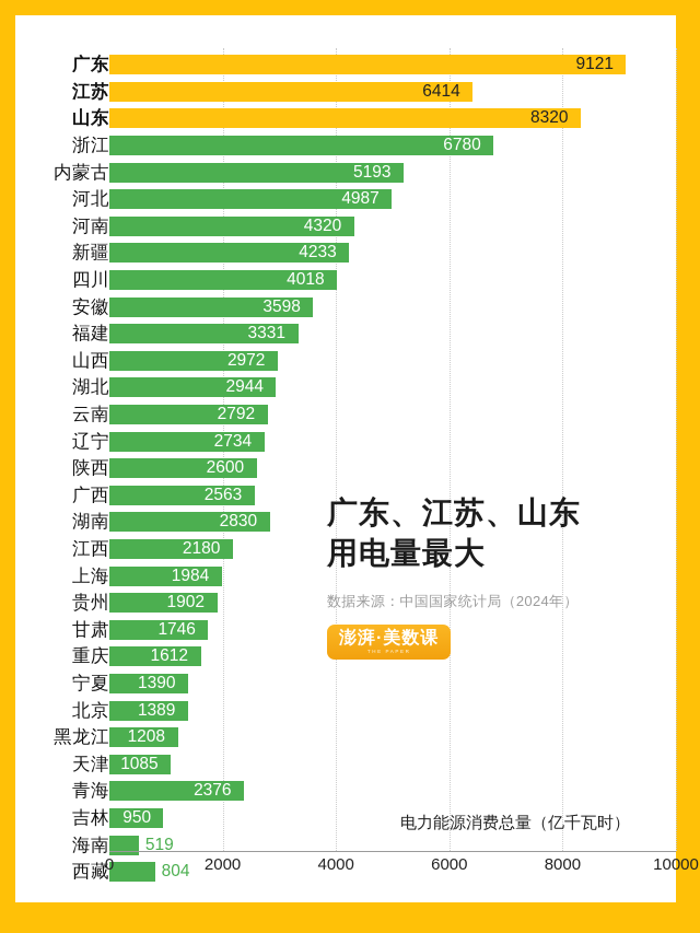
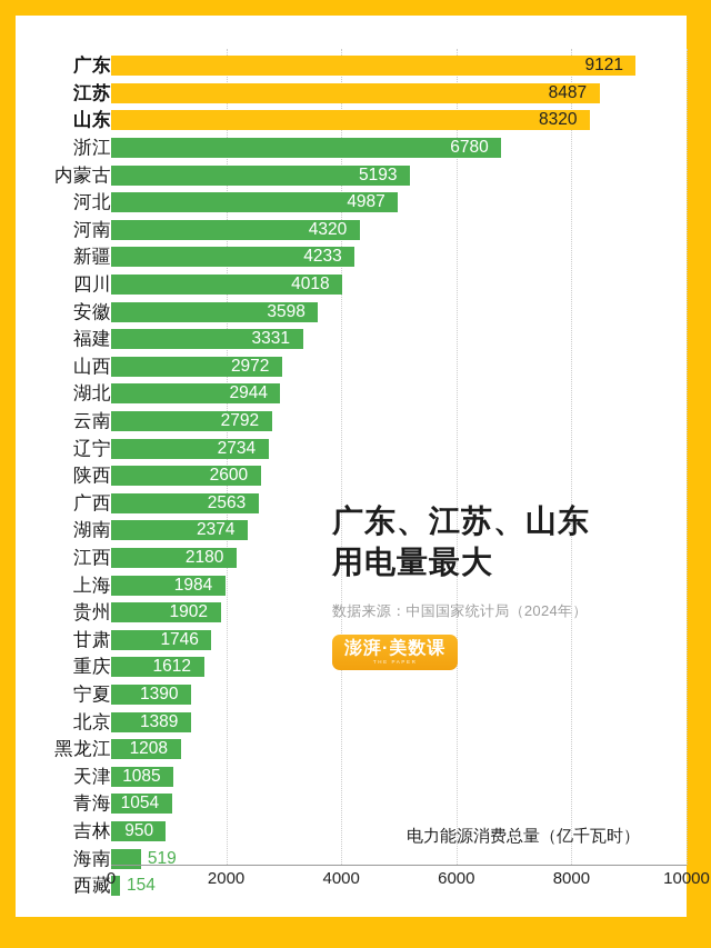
江苏: 6414 -> 8487
湖南: 2830 -> 2374
青海: 2376 -> 1054
西藏: 804 -> 154
